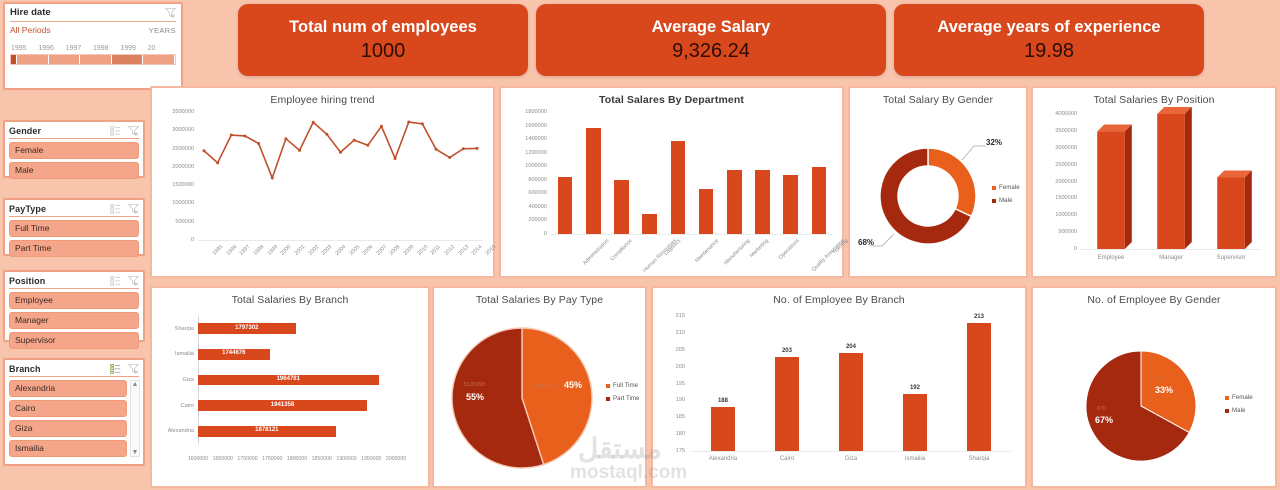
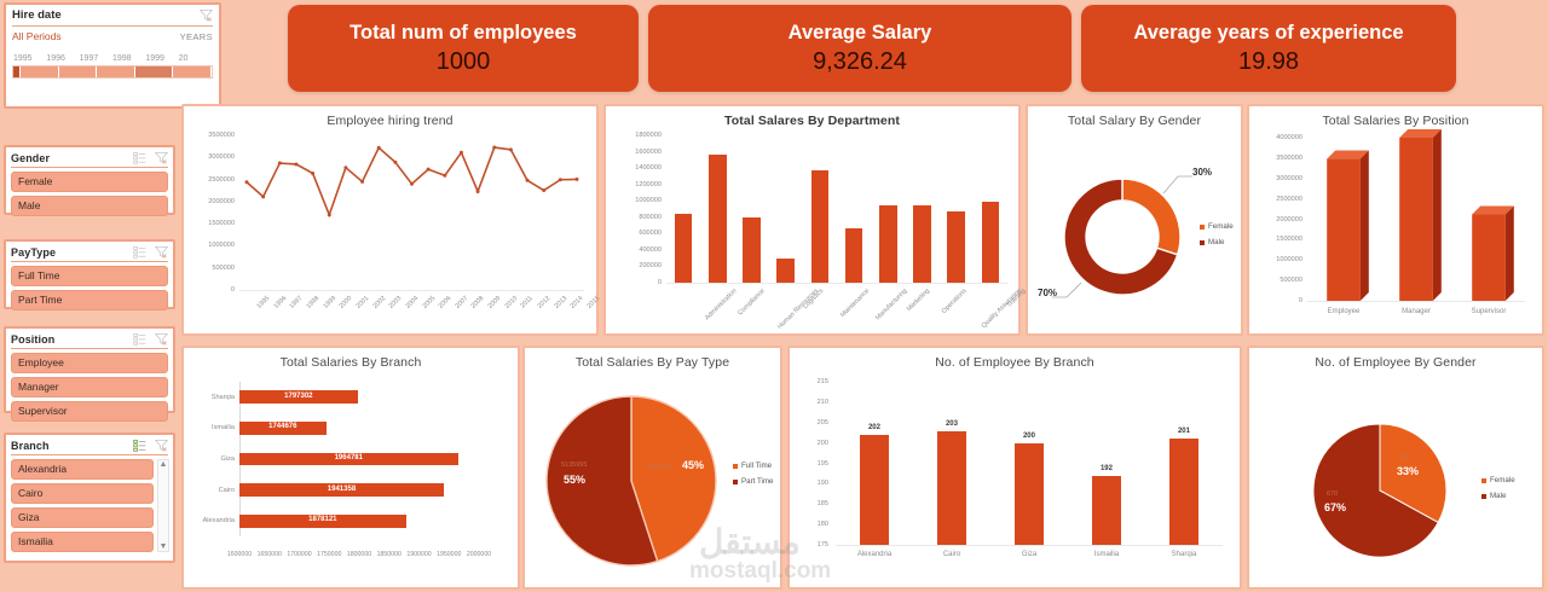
Total Salary By Gender/Female: 32% -> 30%
Total Salary By Gender/Male: 68% -> 70%
No. of Employee By Branch/Alexandria: 188 -> 202
No. of Employee By Branch/Giza: 204 -> 200
No. of Employee By Branch/Sharqia: 213 -> 201
